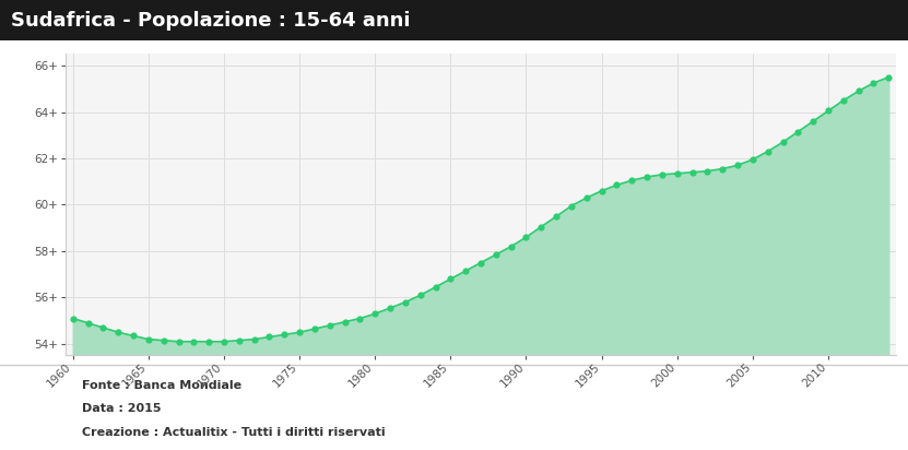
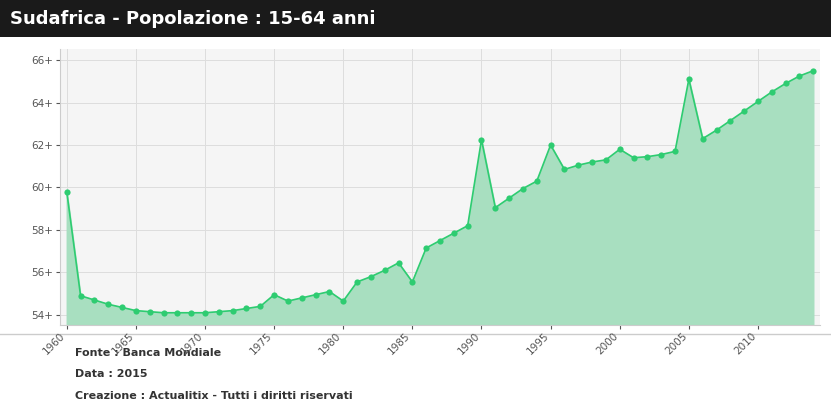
1960: 55.10+ -> 59.80+
1975: 54.50+ -> 54.95+
1980: 55.30+ -> 54.65+
1985: 56.80+ -> 55.55+
1990: 58.60+ -> 62.25+
1995: 60.60+ -> 62.00+
2000: 61.35+ -> 61.80+
2005: 61.95+ -> 65.10+
